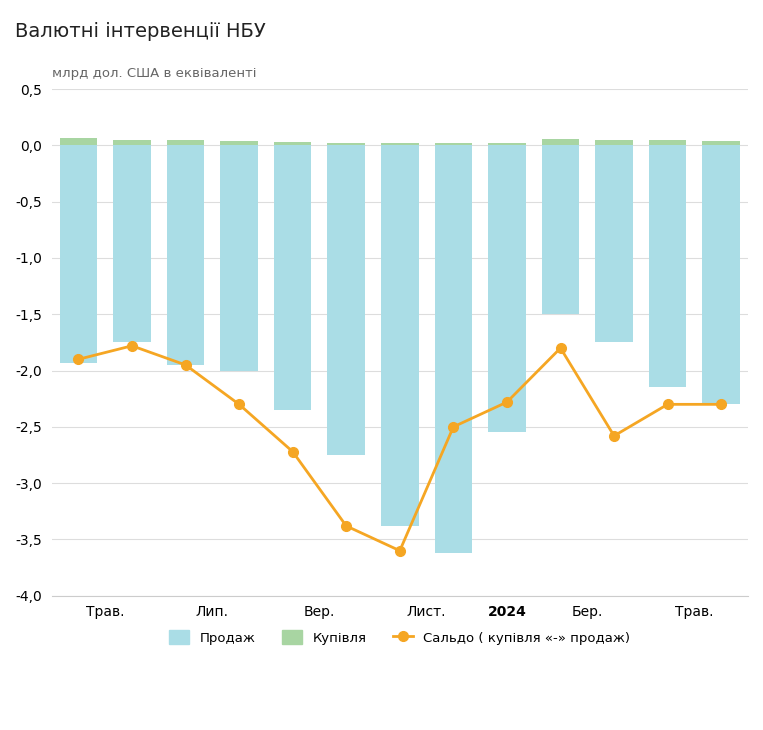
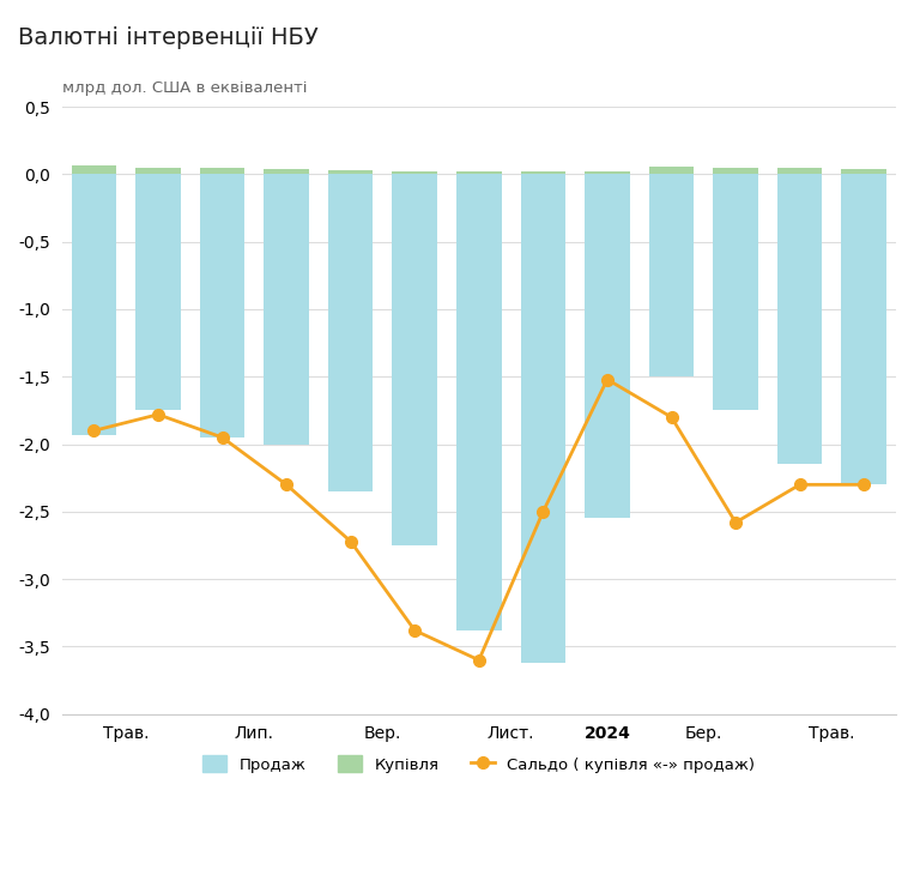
Сальдо ( купівля «-» продаж)/2024: -2,28 -> -1,52
